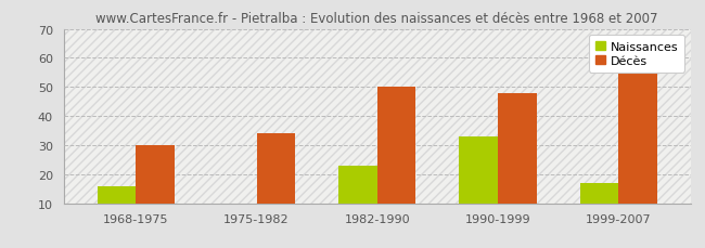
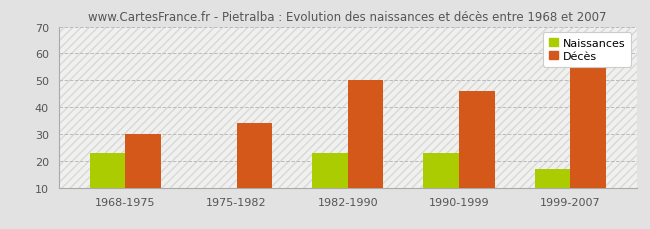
Naissances/1968-1975: 16 -> 23
Naissances/1990-1999: 33 -> 23
Décès/1990-1999: 48 -> 46
